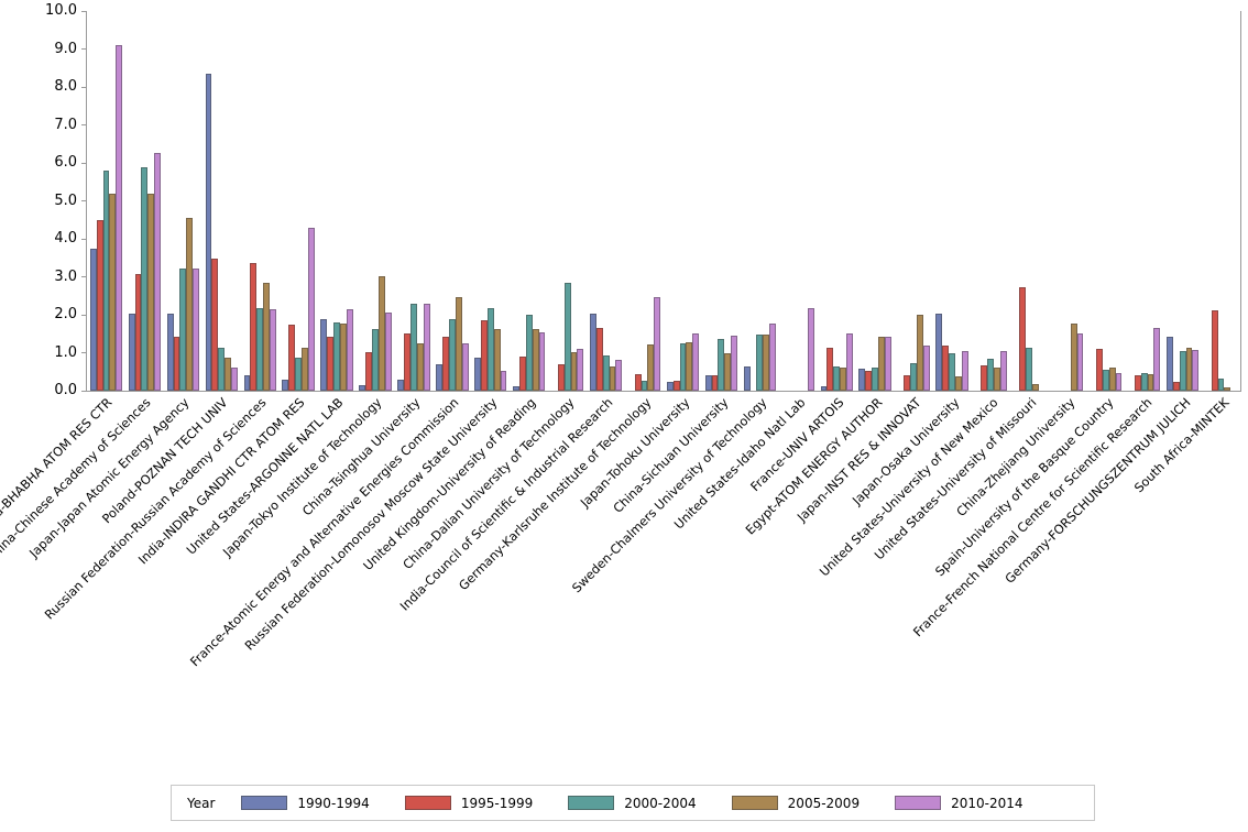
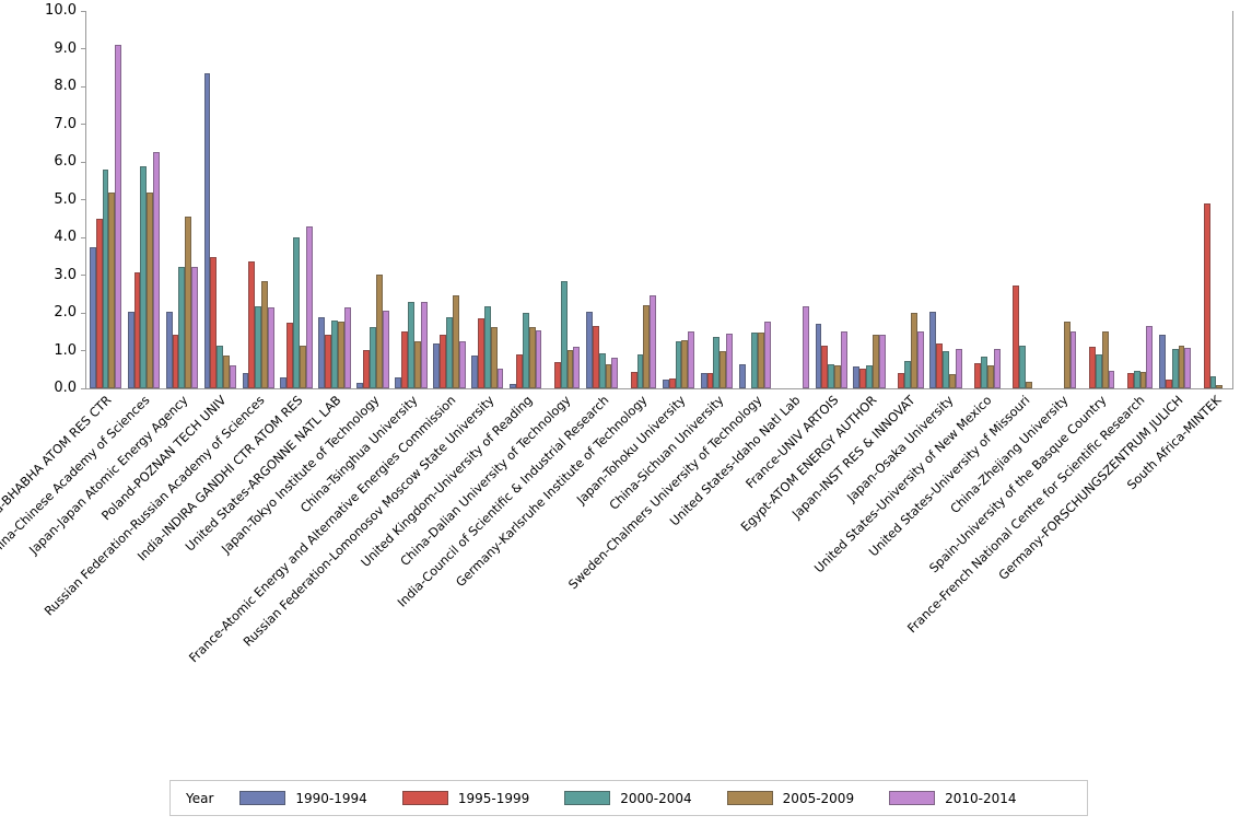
2000-2004/India-INDIRA GANDHI CTR ATOM RES: 0.9 -> 4.0
1990-1994/France-Atomic Energy and Alternative Energies Commission: 0.7 -> 1.2
2000-2004/Germany-Karlsruhe Institute of Technology: 0.3 -> 0.9
2005-2009/Germany-Karlsruhe Institute of Technology: 1.2 -> 2.2
1990-1994/France-UNIV ARTOIS: 0.1 -> 1.7
2010-2014/Japan-INST RES & INNOVAT: 1.2 -> 1.5
2000-2004/Spain-University of the Basque Country: 0.6 -> 0.9
2005-2009/Spain-University of the Basque Country: 0.6 -> 1.5
1995-1999/South Africa-MINTEK: 2.1 -> 4.9
